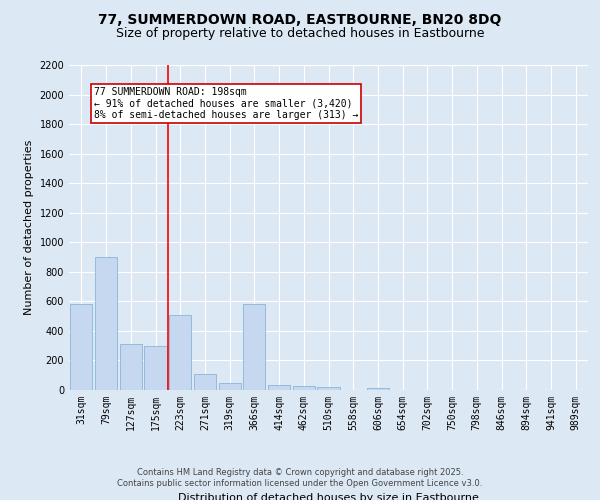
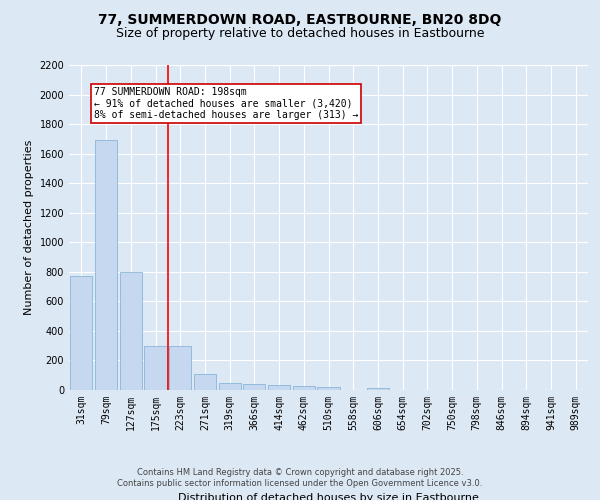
31sqm: 580 -> 780
79sqm: 900 -> 1690
127sqm: 310 -> 800
223sqm: 510 -> 300
366sqm: 580 -> 40
